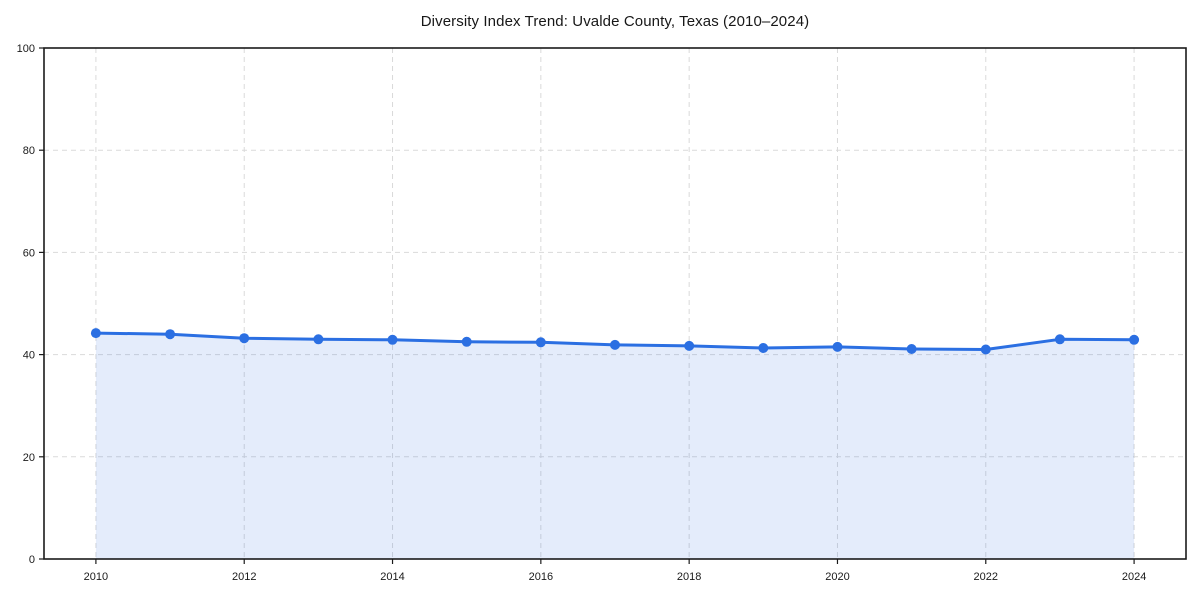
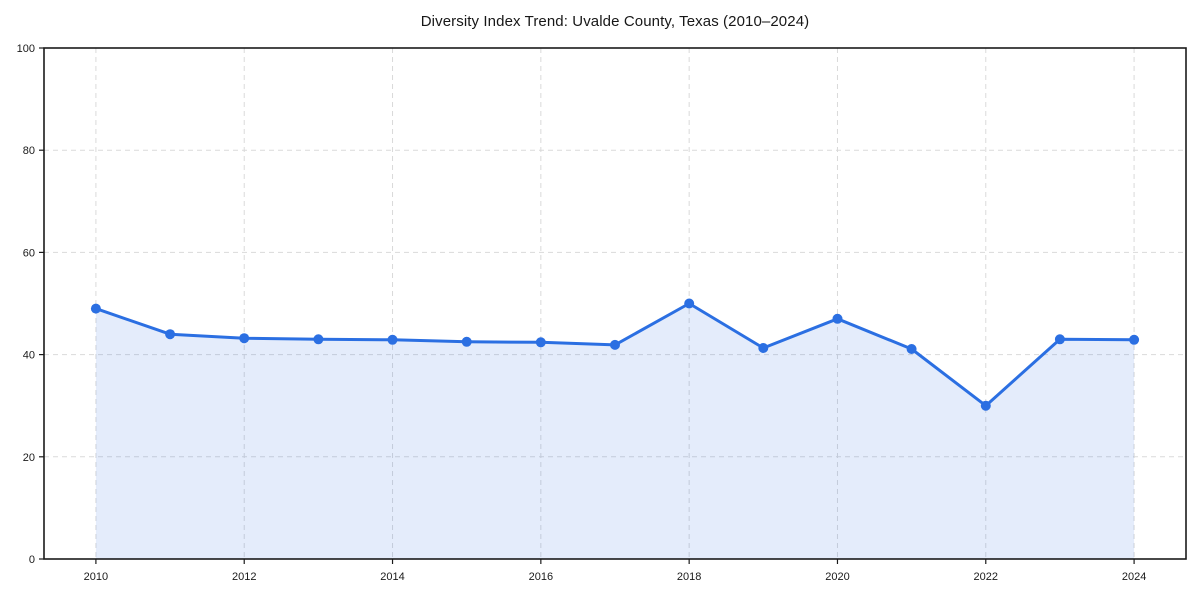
2010: 44 -> 49
2018: 42 -> 50
2020: 42 -> 47
2022: 41 -> 30
